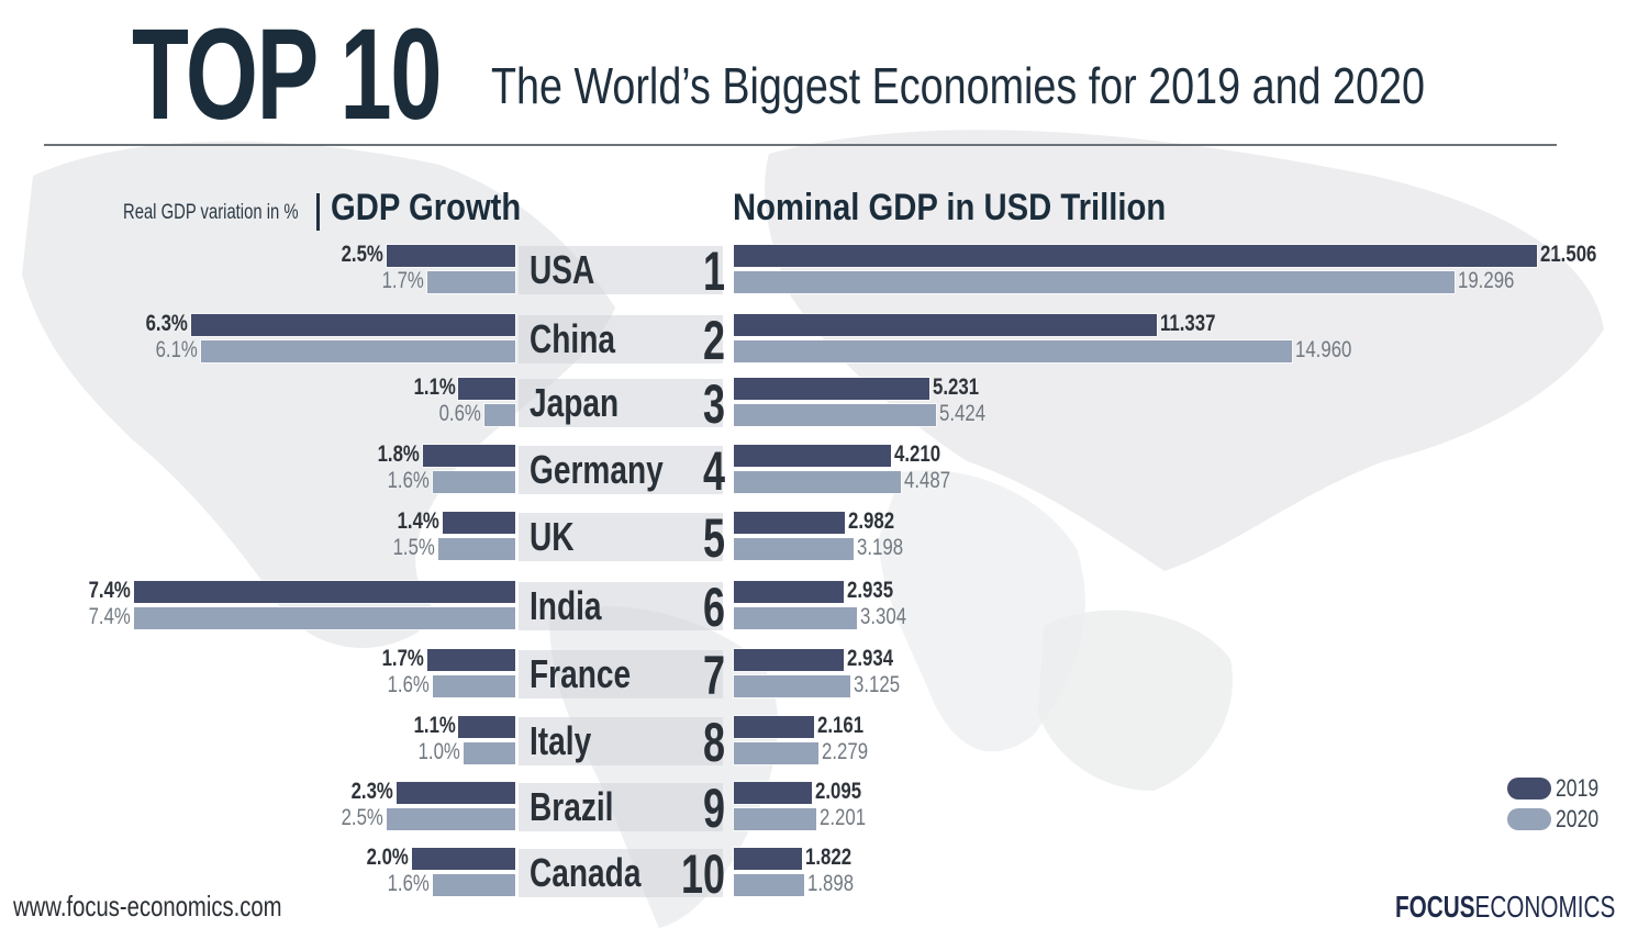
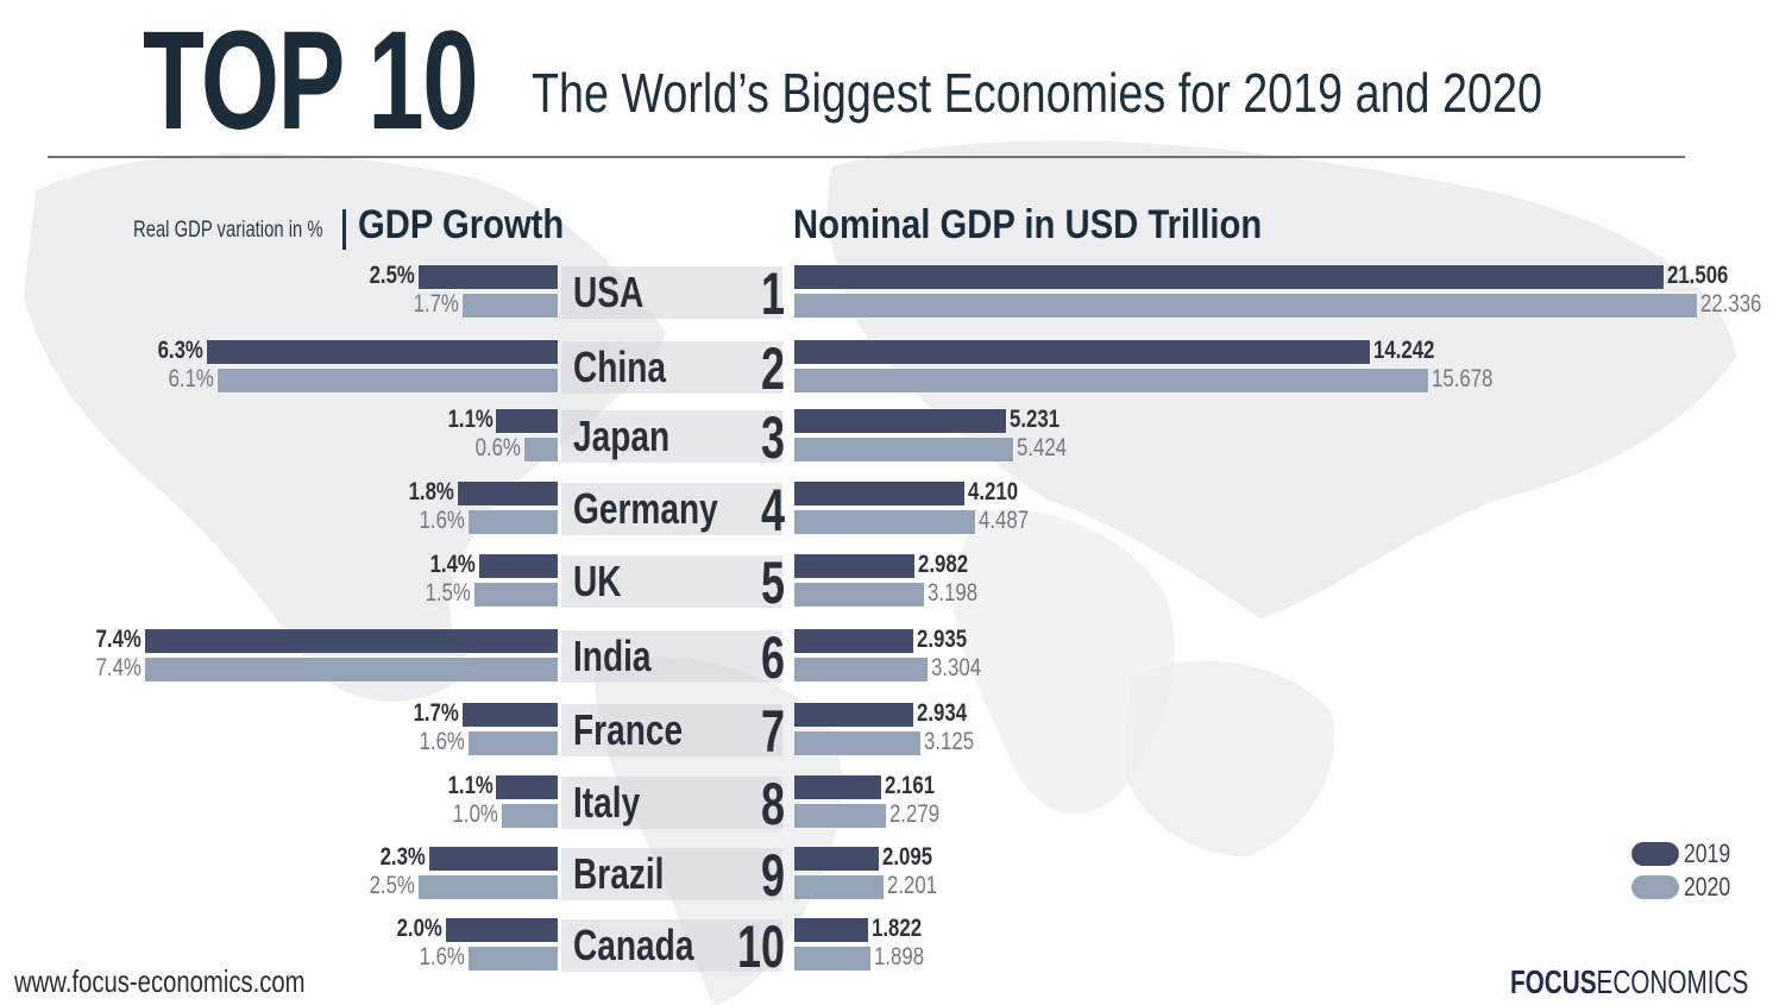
Nominal GDP in USD Trillion/2020/USA: 19.296 -> 22.336
Nominal GDP in USD Trillion/2019/China: 11.337 -> 14.242
Nominal GDP in USD Trillion/2020/China: 14.960 -> 15.678
